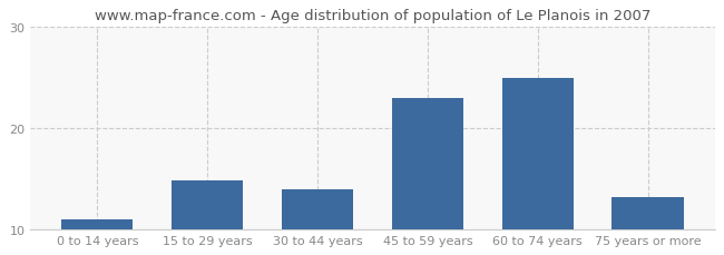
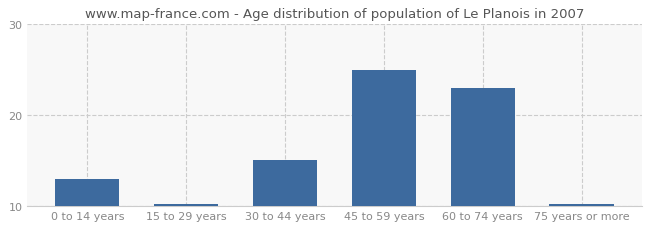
0 to 14 years: 11.0 -> 13.0
15 to 29 years: 14.8 -> 10.2
30 to 44 years: 14.0 -> 15.0
45 to 59 years: 23.0 -> 25.0
60 to 74 years: 25.0 -> 23.0
75 years or more: 13.2 -> 10.2
